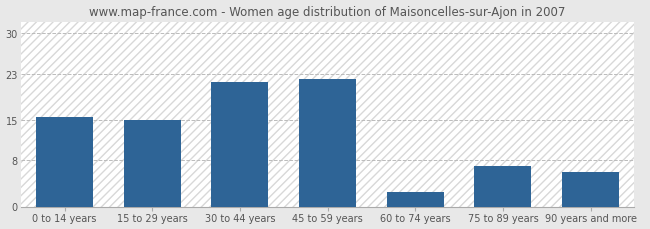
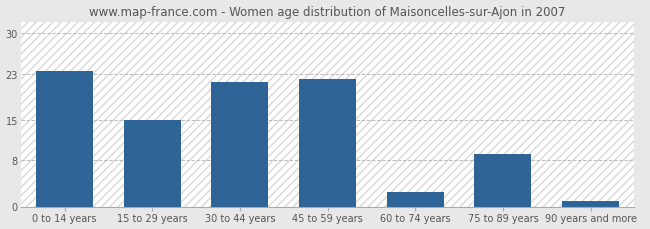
0 to 14 years: 15.4 -> 23.5
75 to 89 years: 7.0 -> 9.0
90 years and more: 6.0 -> 1.0
